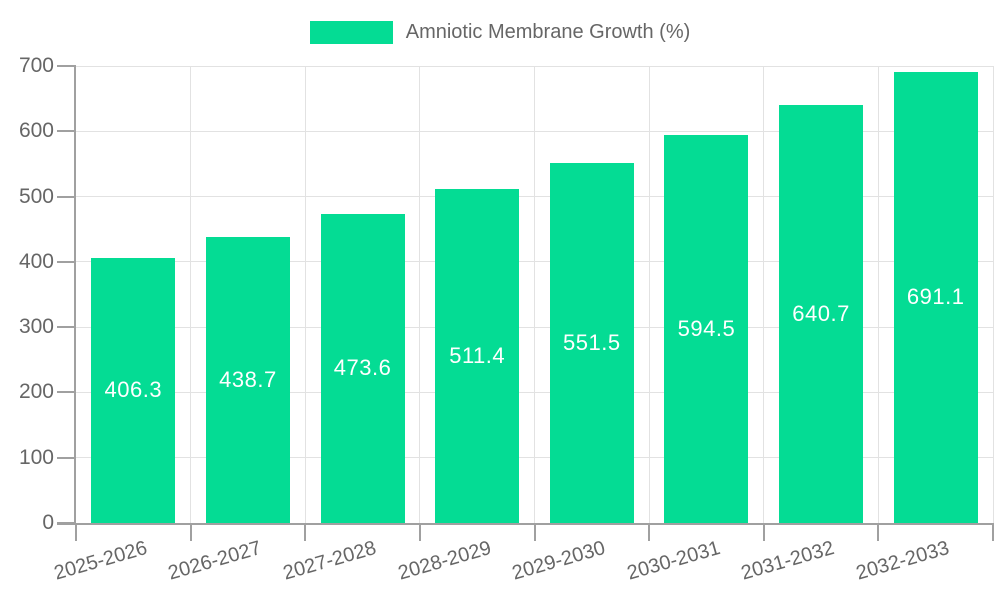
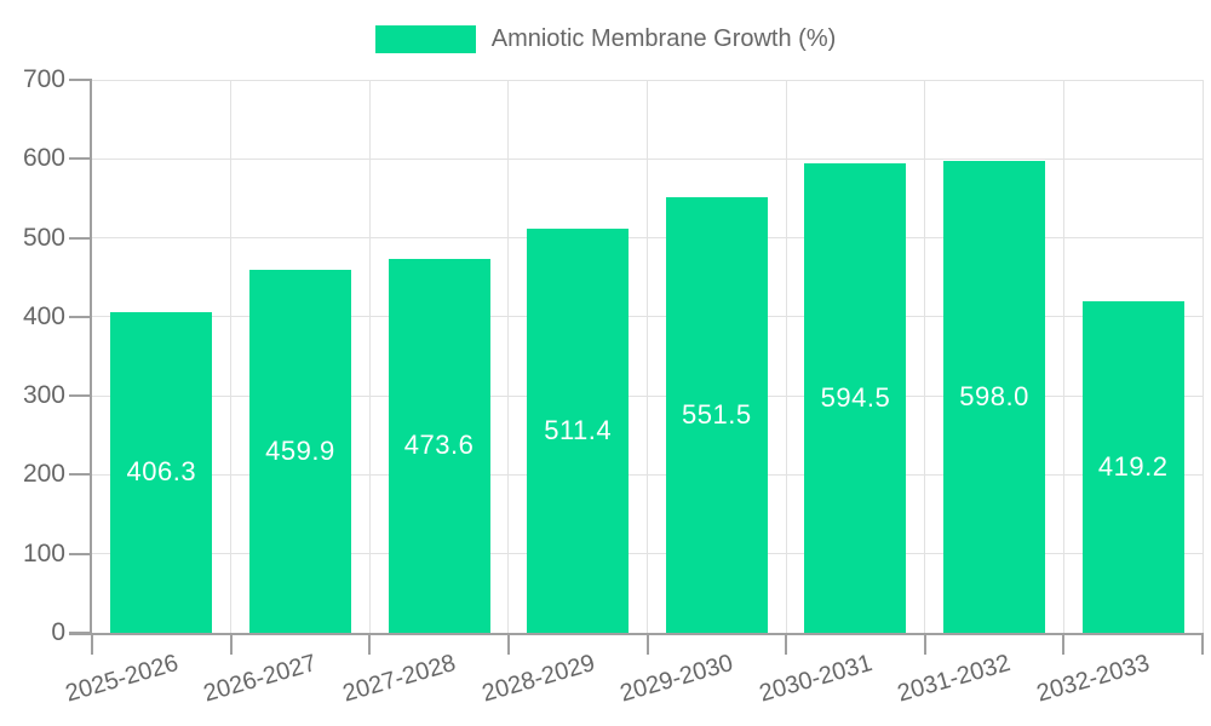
2026-2027: 438.7 -> 459.9
2031-2032: 640.7 -> 598.0
2032-2033: 691.1 -> 419.2
